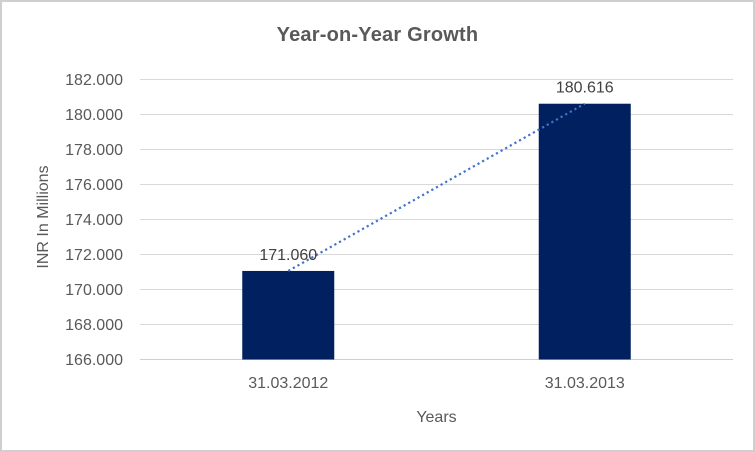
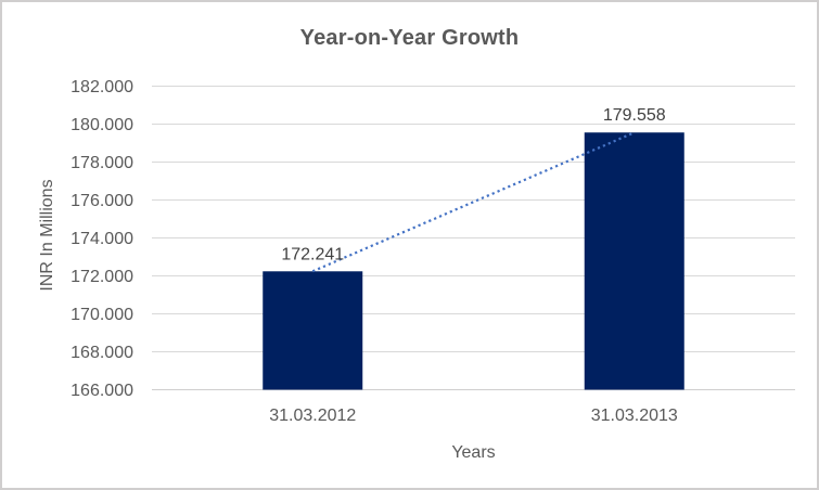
31.03.2012: 171.060 -> 172.241
31.03.2013: 180.616 -> 179.558
